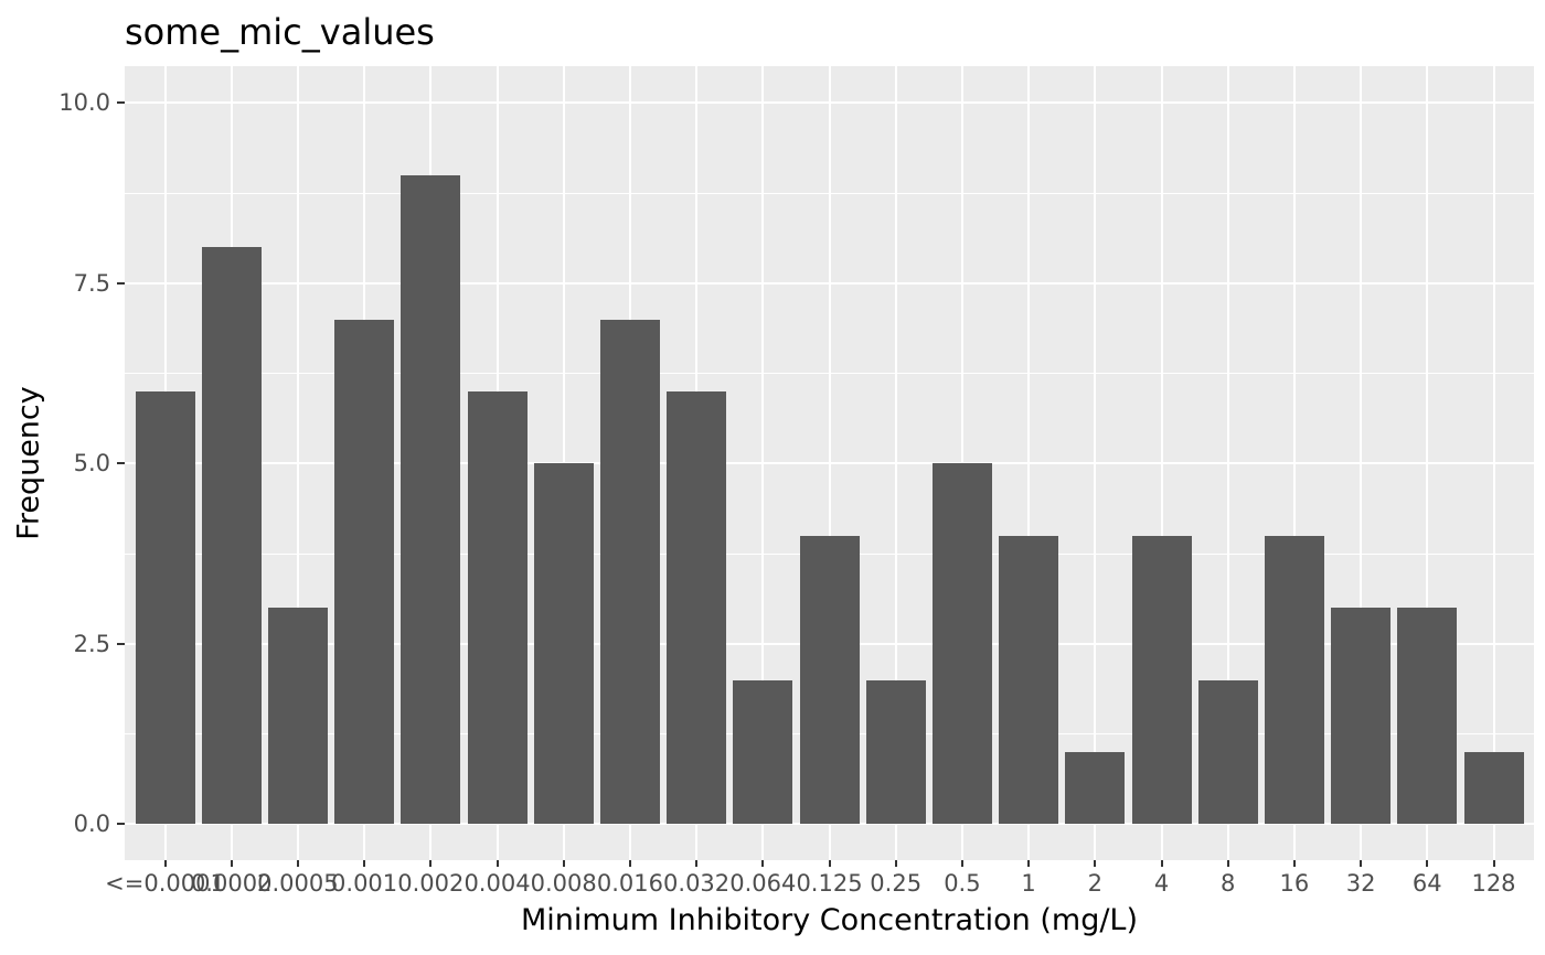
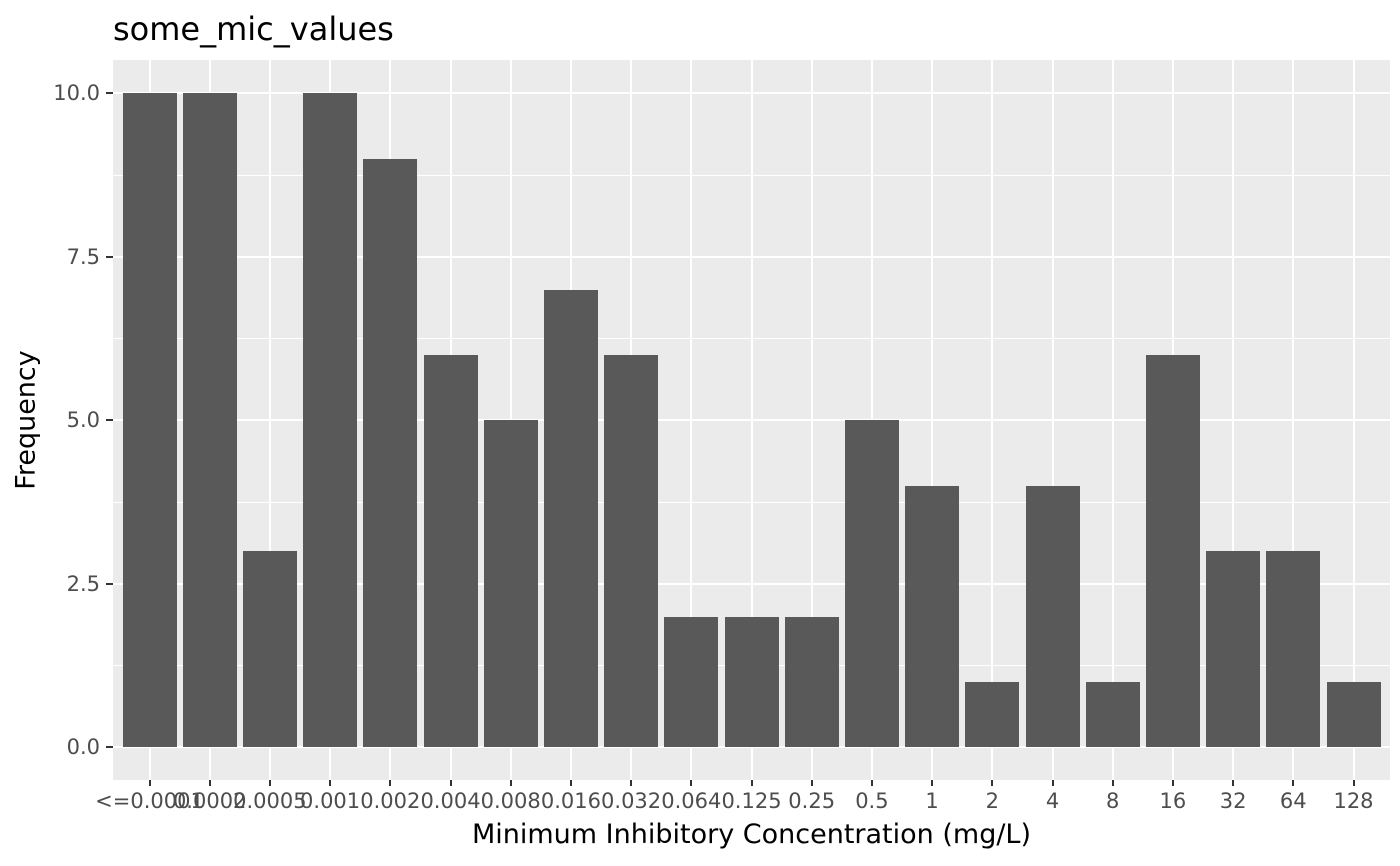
<=0.0001: 6 -> 10
0.0002: 8 -> 10
0.001: 7 -> 10
0.125: 4 -> 2
8: 2 -> 1
16: 4 -> 6
